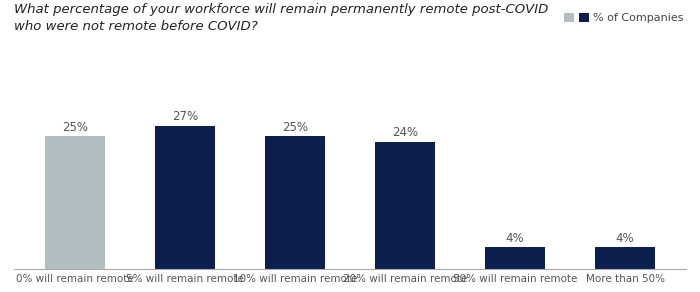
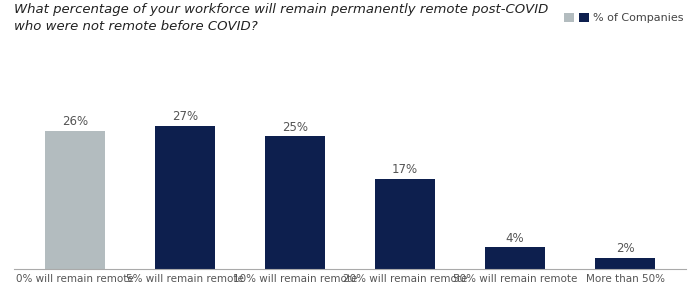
0% will remain remote: 25% -> 26%
20% will remain remote: 24% -> 17%
More than 50%: 4% -> 2%
